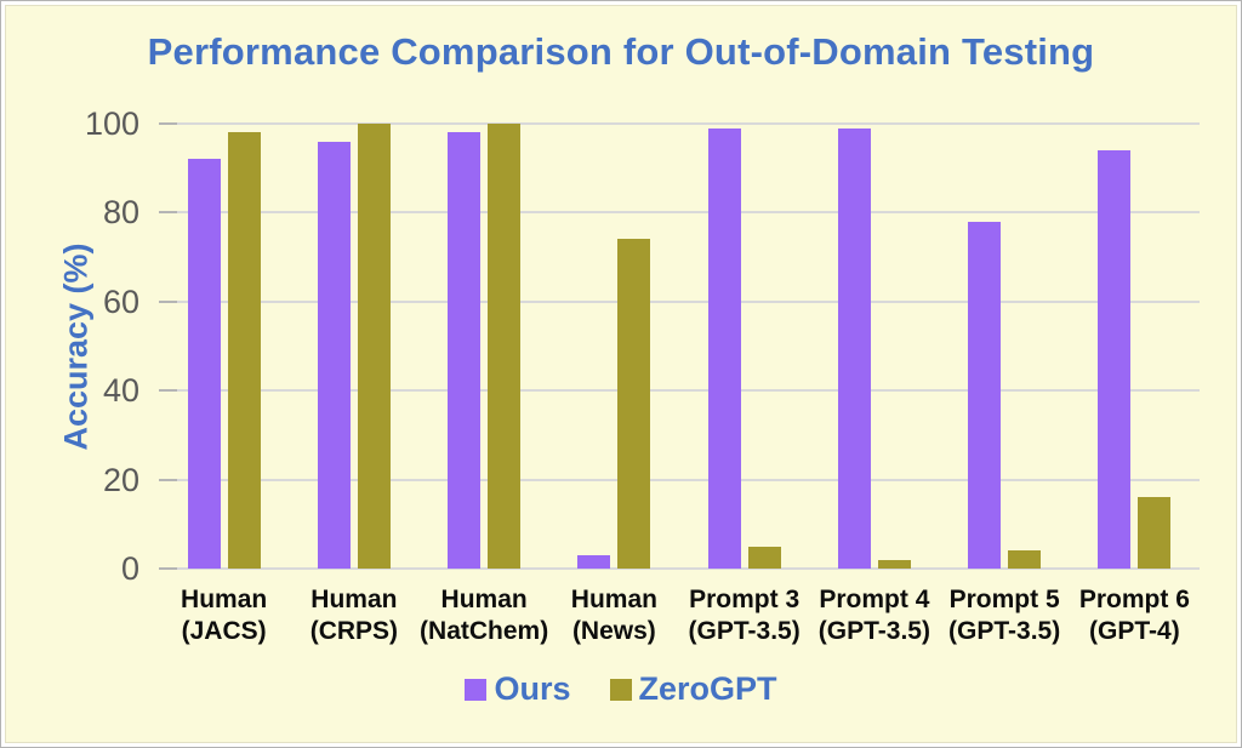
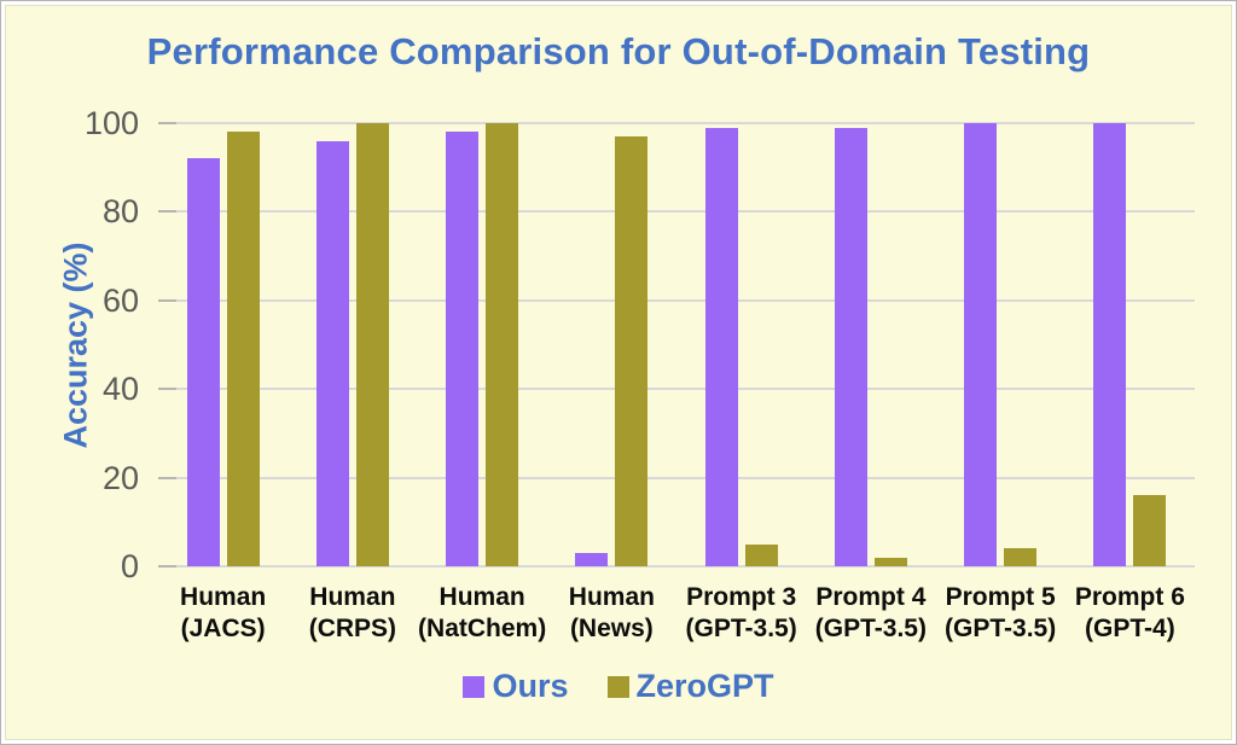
ZeroGPT/Human (News): 74 -> 97
Ours/Prompt 5 (GPT-3.5): 78 -> 100
Ours/Prompt 6 (GPT-4): 94 -> 100
